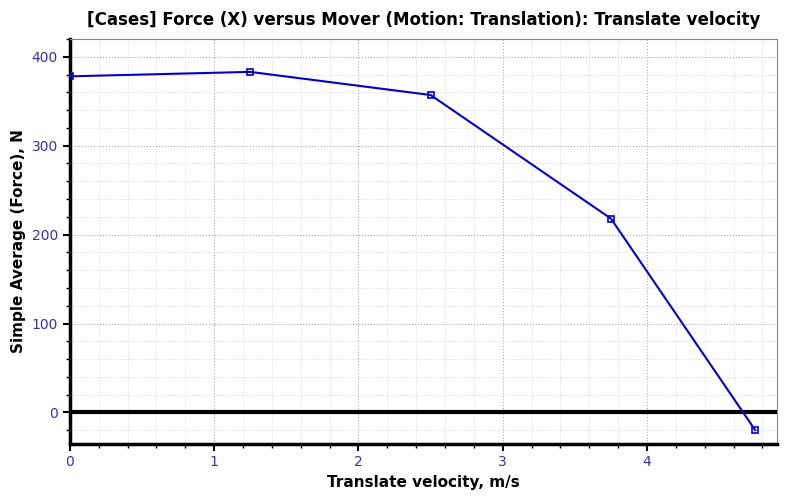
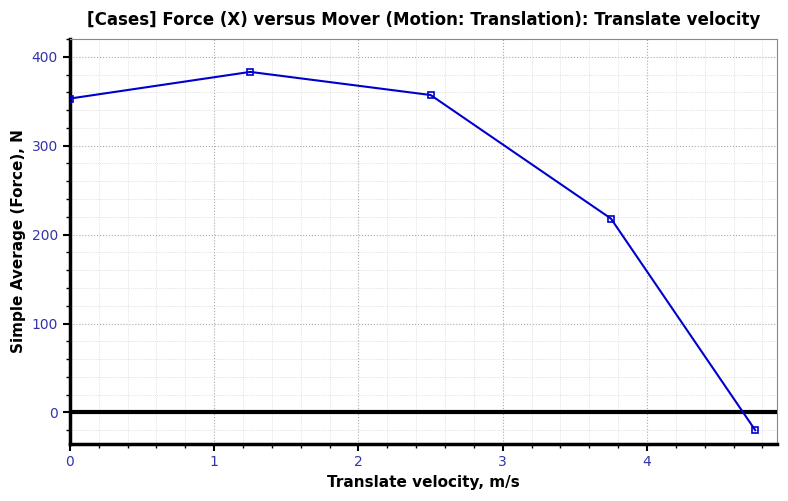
0: 378 -> 353
